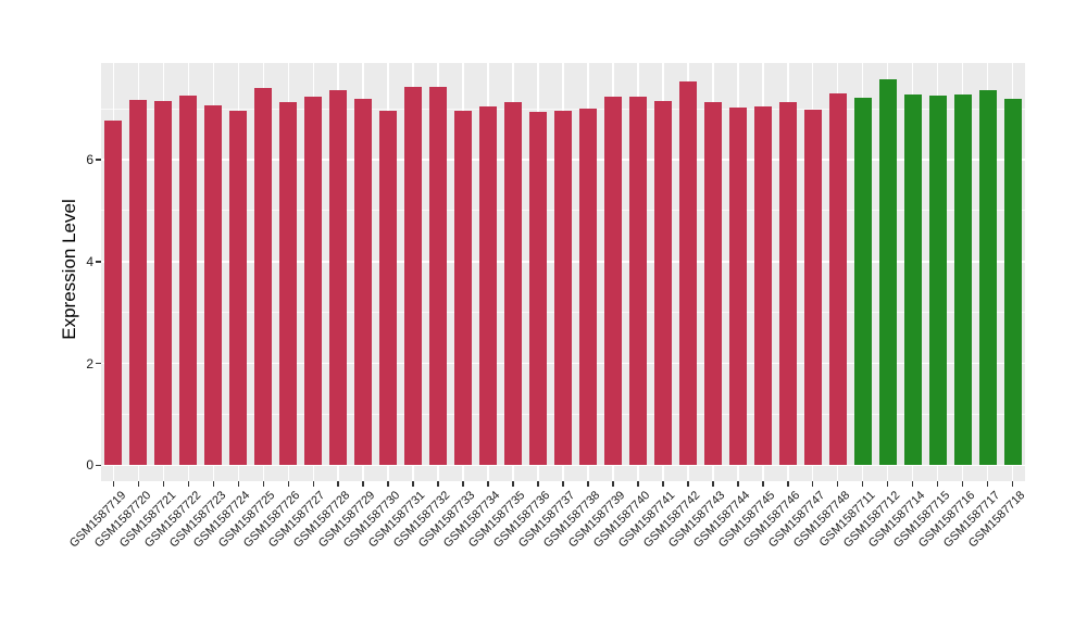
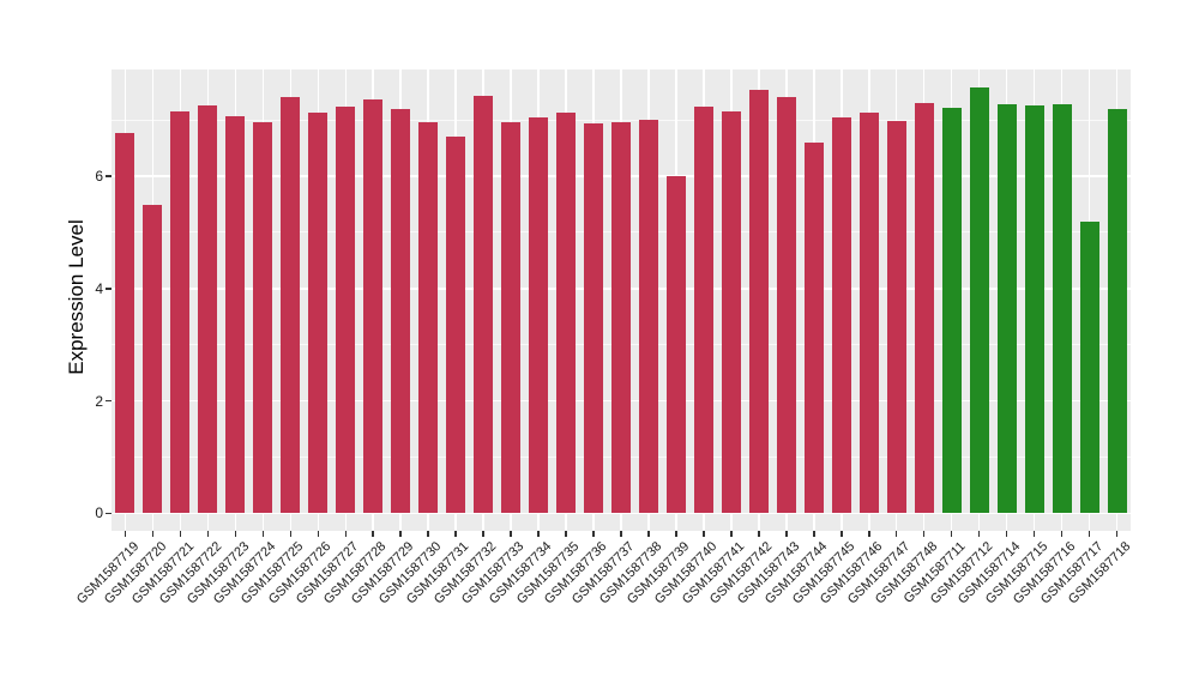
GSM1587720: 7.2 -> 5.5
GSM1587731: 7.4 -> 6.7
GSM1587739: 7.2 -> 6.0
GSM1587743: 7.1 -> 7.4
GSM1587744: 7.0 -> 6.6
GSM1587717: 7.4 -> 5.2
